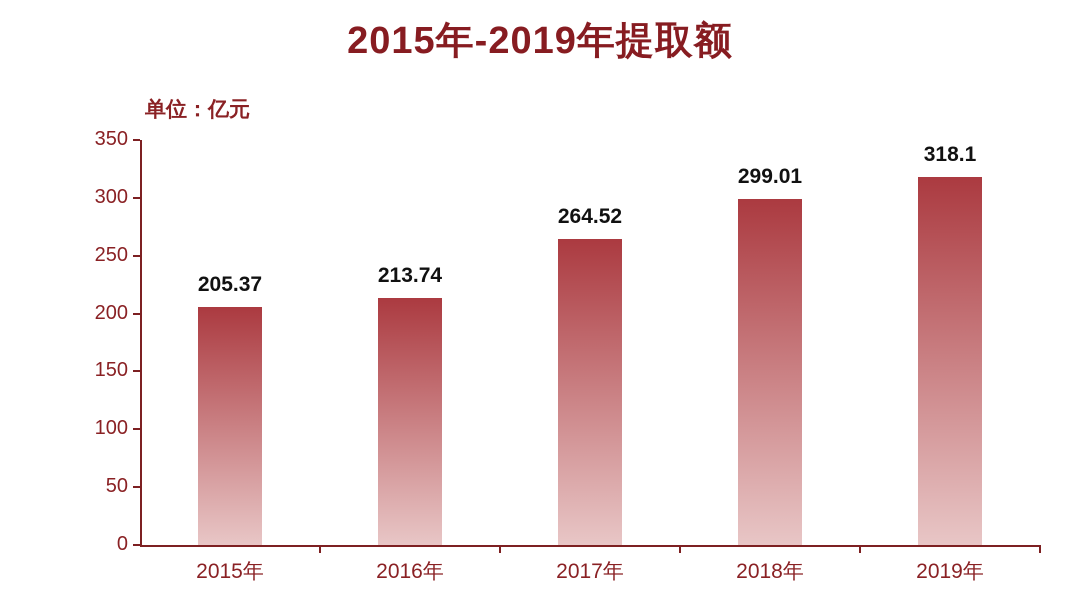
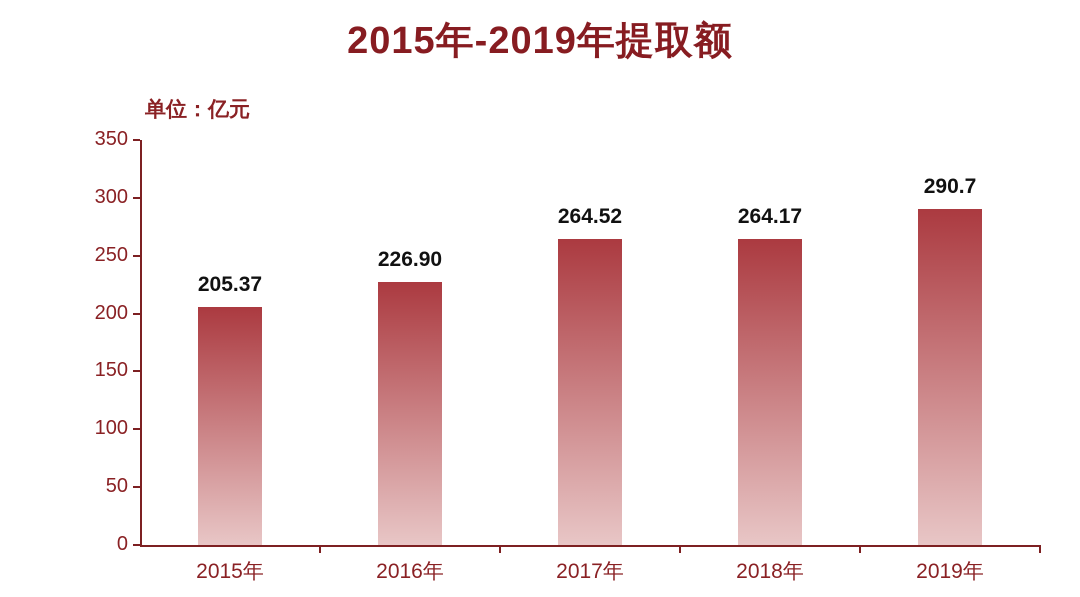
2016年: 213.74 -> 226.90
2018年: 299.01 -> 264.17
2019年: 318.1 -> 290.7
